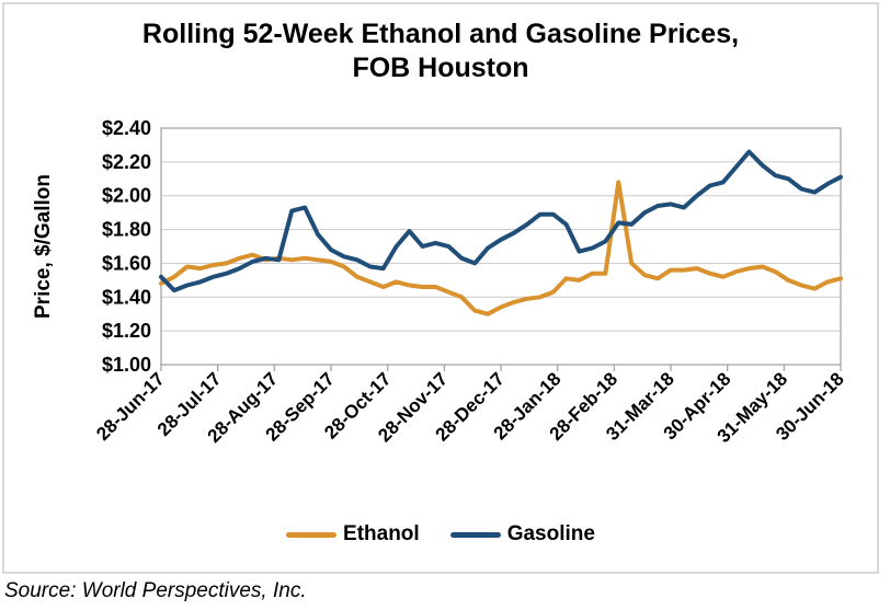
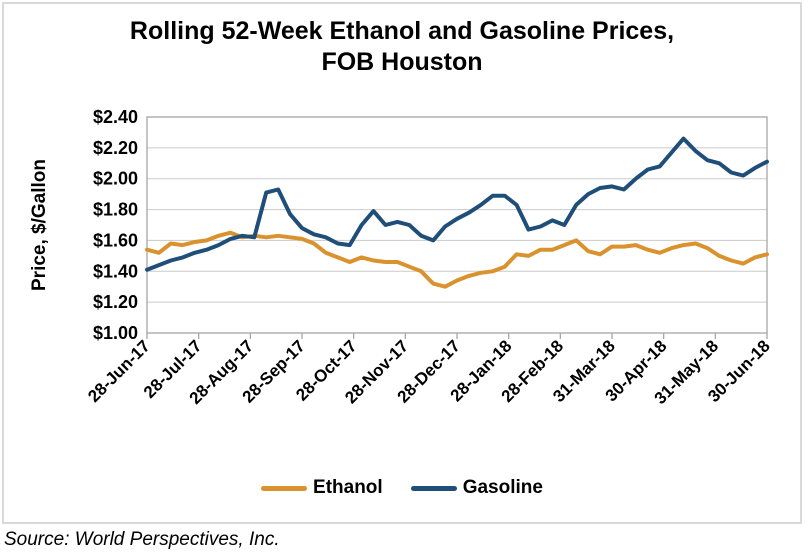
Ethanol/28-Jun-17: $1.48 -> $1.54
Gasoline/28-Jun-17: $1.52 -> $1.41
Ethanol/28-Feb-18: $2.08 -> $1.57
Gasoline/28-Feb-18: $1.84 -> $1.70
